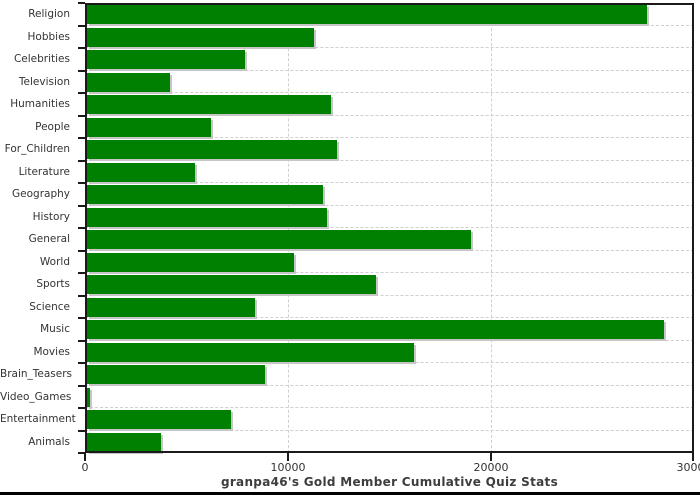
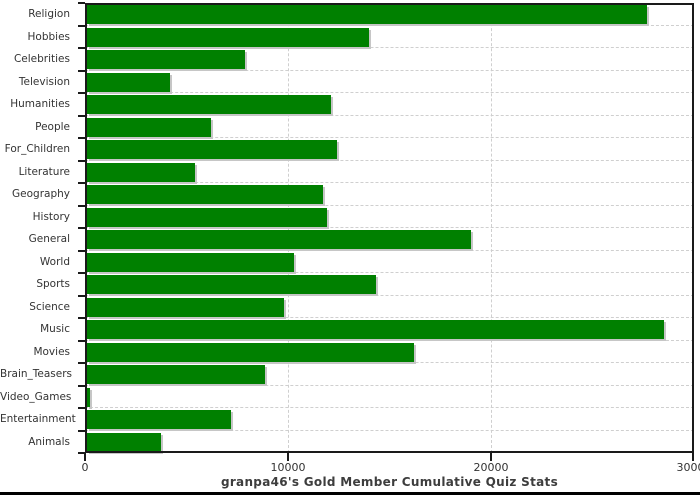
Hobbies: 11200 -> 13900
Science: 8300 -> 9700
